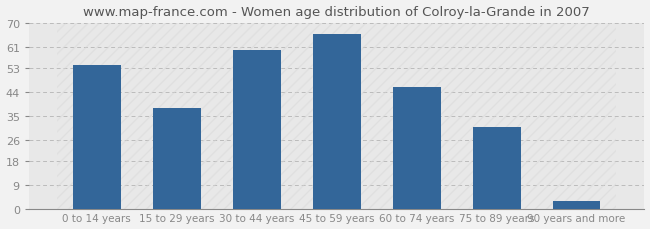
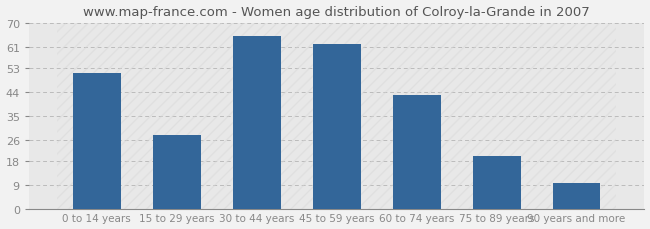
0 to 14 years: 54 -> 51
15 to 29 years: 38 -> 28
30 to 44 years: 60 -> 65
45 to 59 years: 66 -> 62
60 to 74 years: 46 -> 43
75 to 89 years: 31 -> 20
90 years and more: 3 -> 10
